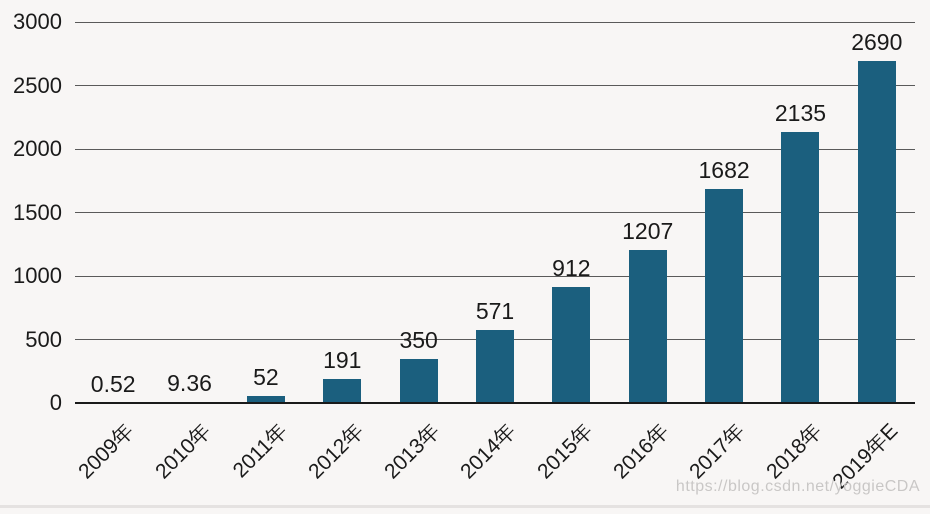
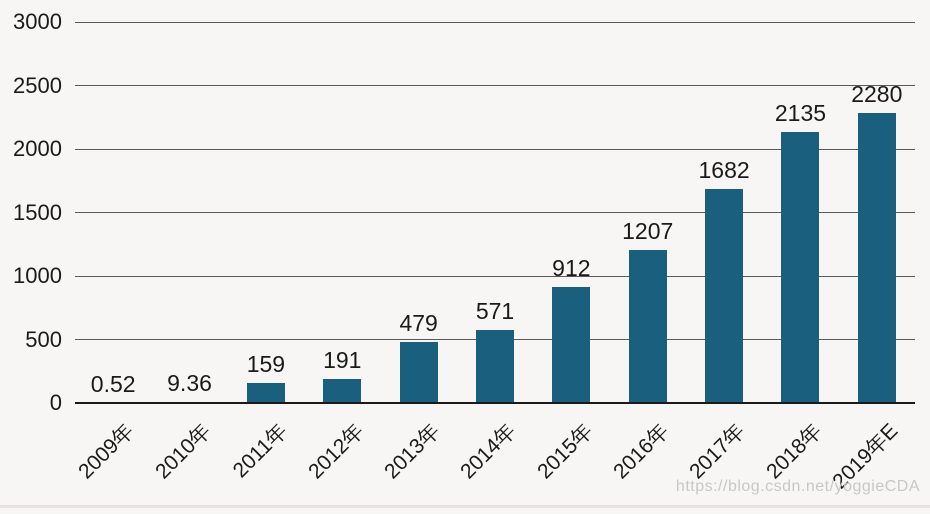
2011年: 52 -> 159
2013年: 350 -> 479
2019年E: 2690 -> 2280
